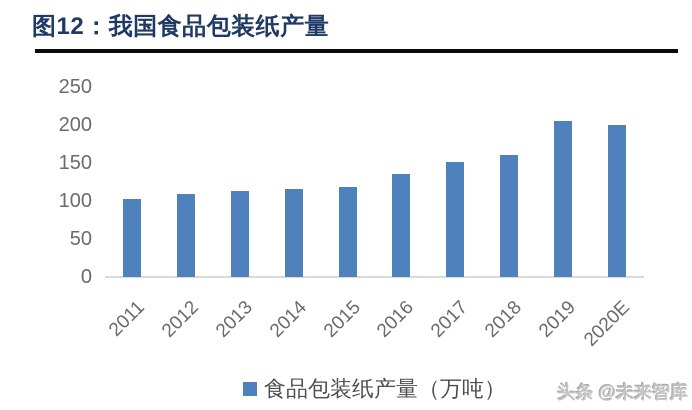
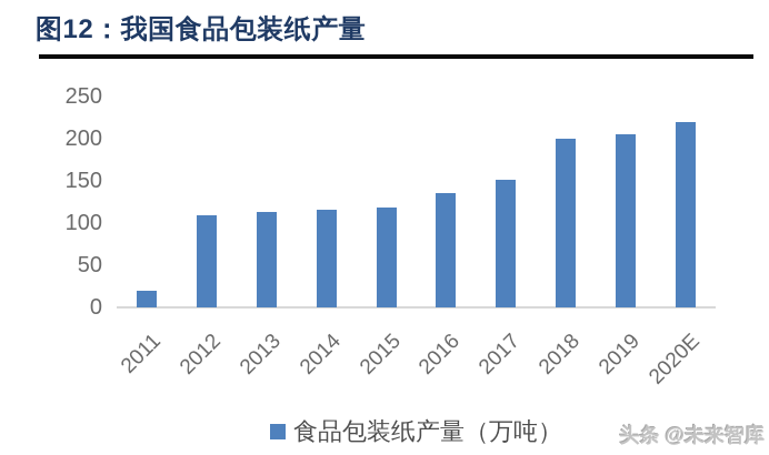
2011: 100 -> 20
2018: 160 -> 200
2020E: 200 -> 220
